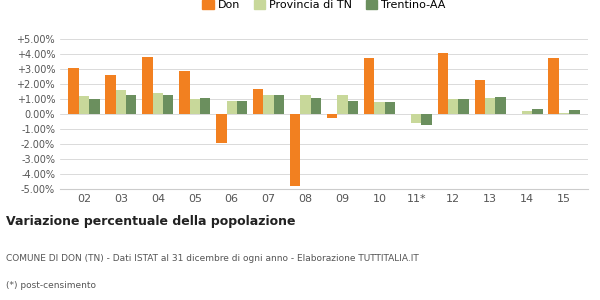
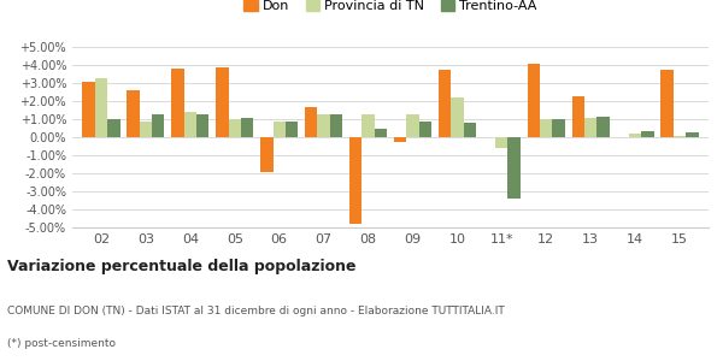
Provincia di TN/02: 1.2% -> 3.3%
Provincia di TN/03: 1.6% -> 0.9%
Don/05: 2.9% -> 3.9%
Trentino-AA/08: 1.1% -> 0.5%
Provincia di TN/10: 0.8% -> 2.2%
Trentino-AA/11*: -0.7% -> -3.4%
